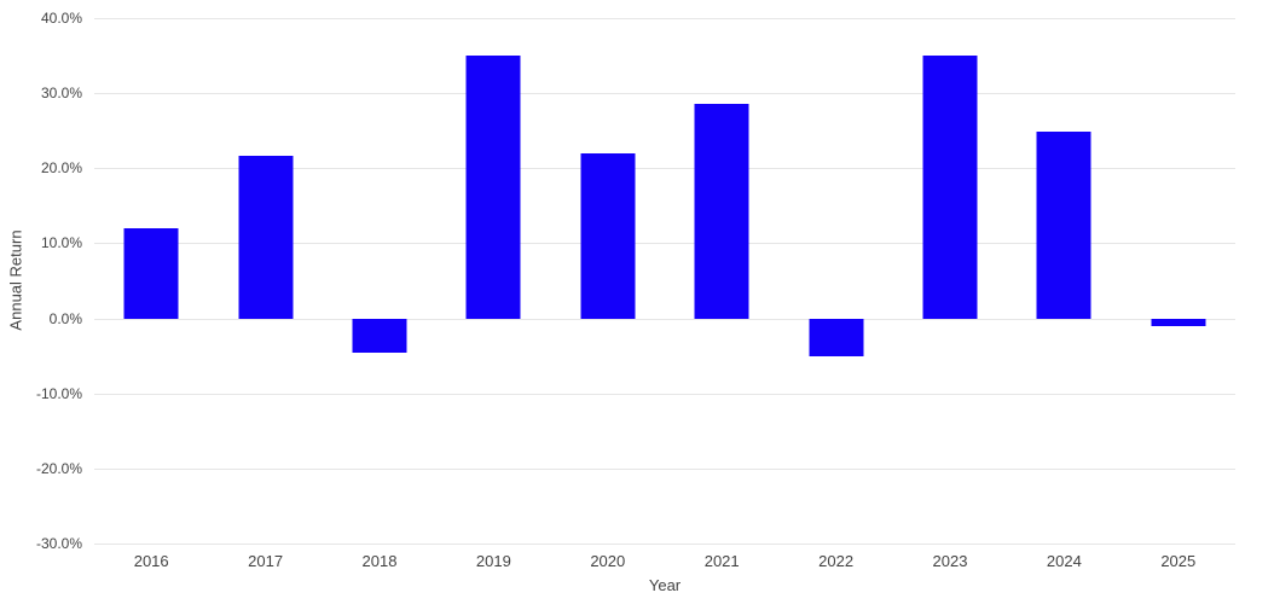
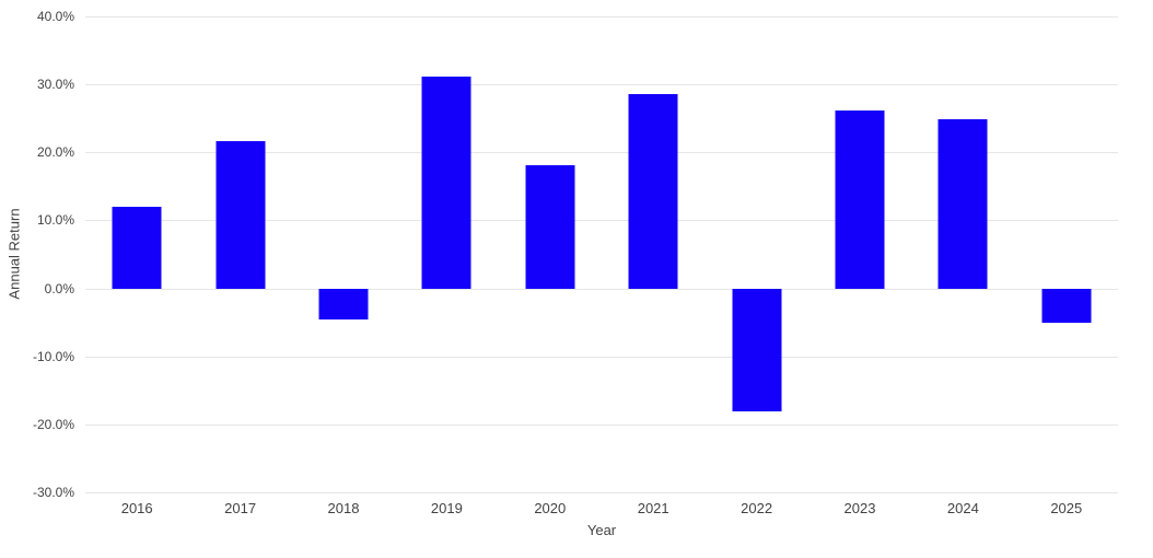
2019: 35% -> 31%
2020: 22% -> 18%
2022: -5% -> -18%
2023: 35% -> 26%
2025: -1% -> -5%
